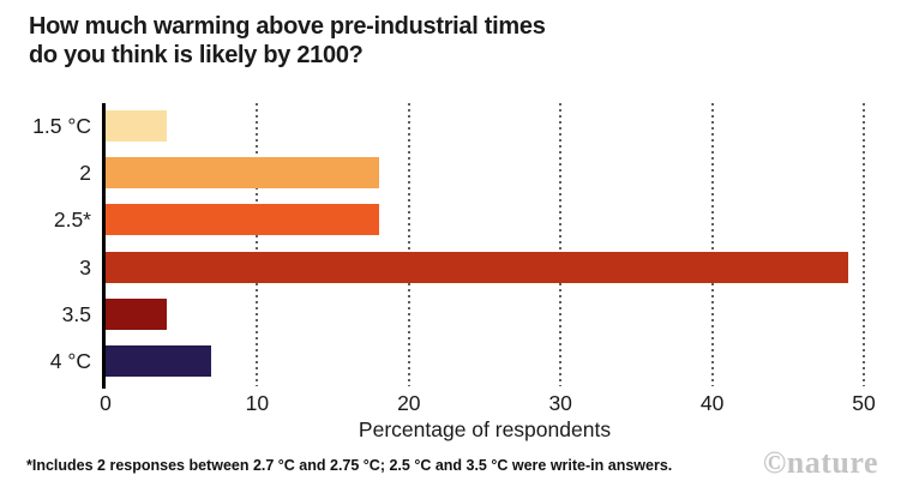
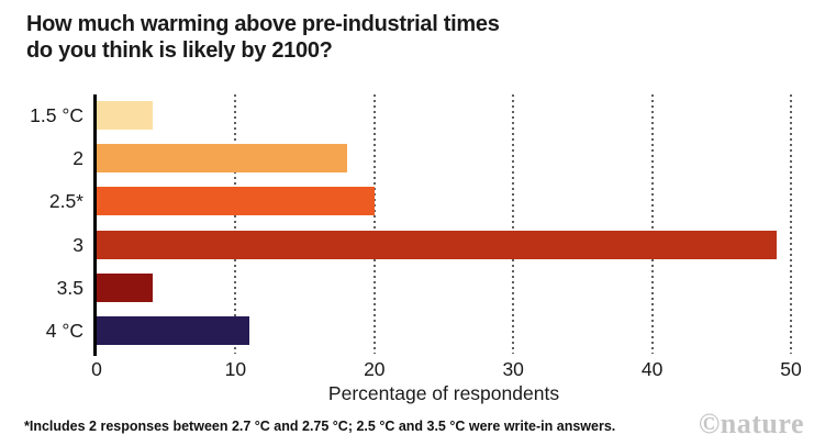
2.5*: 18 -> 20
4 °C: 7 -> 11
